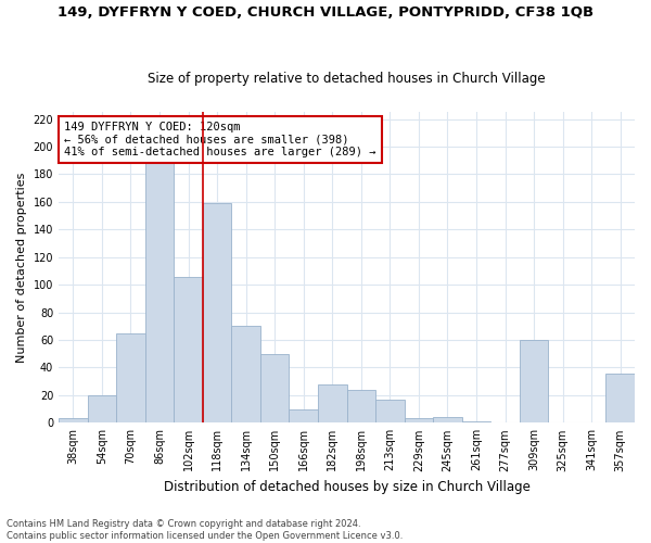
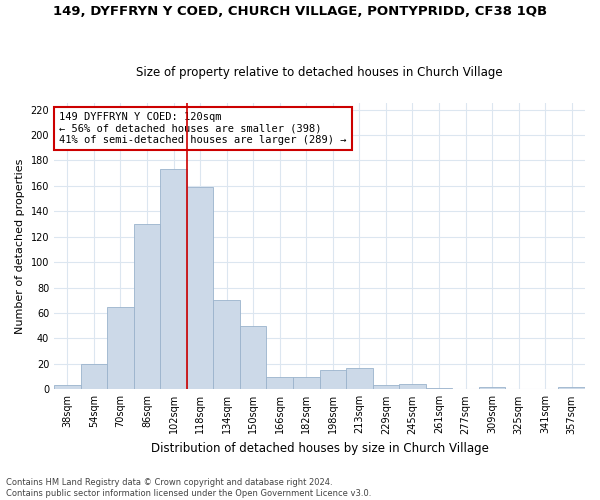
86sqm: 190 -> 130
102sqm: 106 -> 173
182sqm: 28 -> 10
198sqm: 24 -> 15
309sqm: 60 -> 2
357sqm: 36 -> 2
